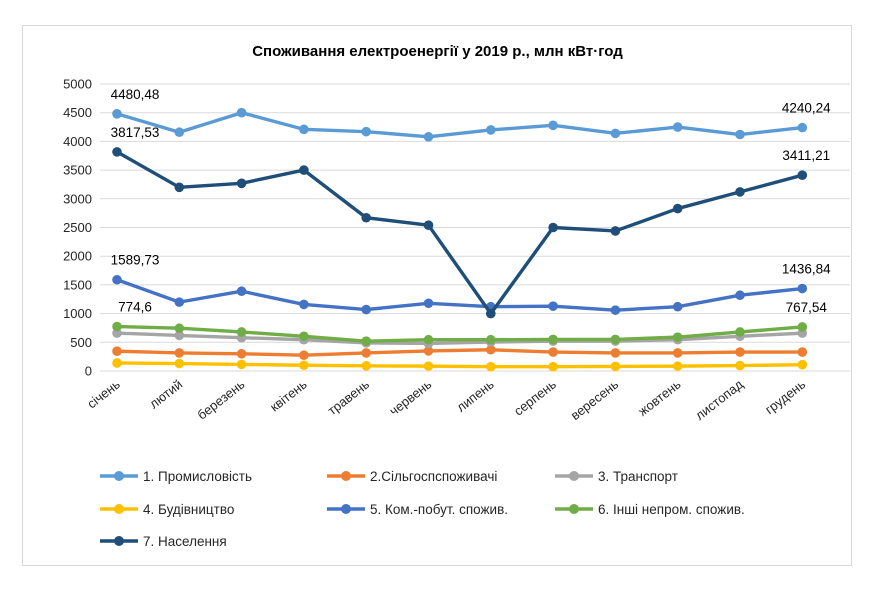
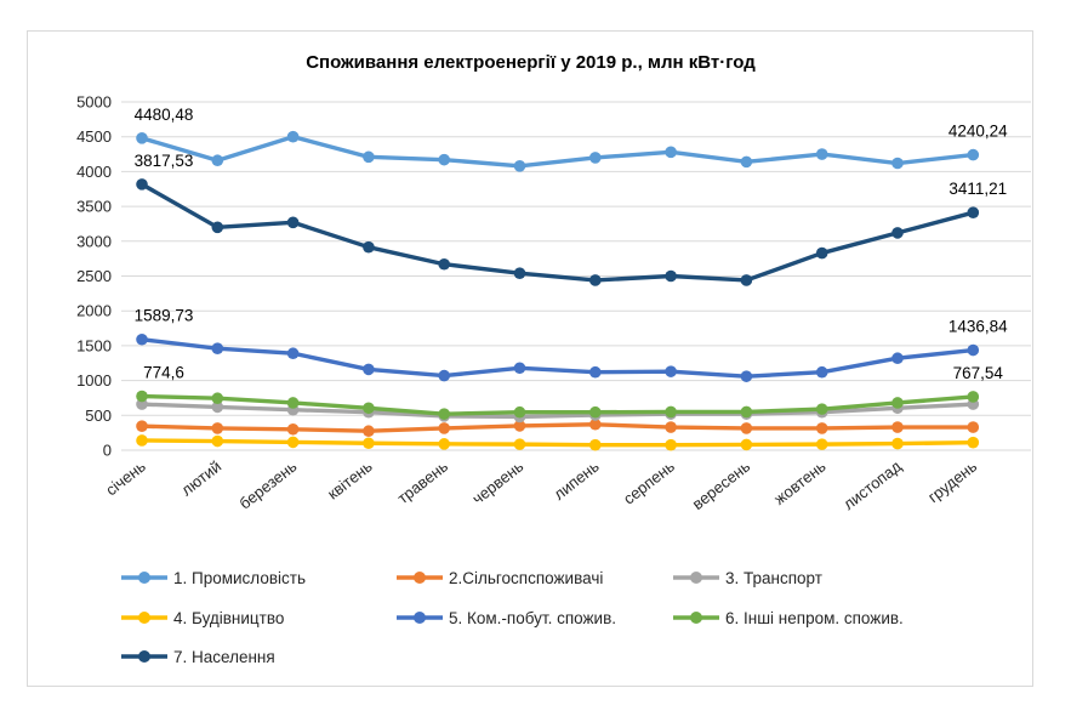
5. Ком.-побут. спожив./лютий: 1200 -> 1500
7. Населення/квітень: 3500 -> 2900
7. Населення/липень: 1000 -> 2400
